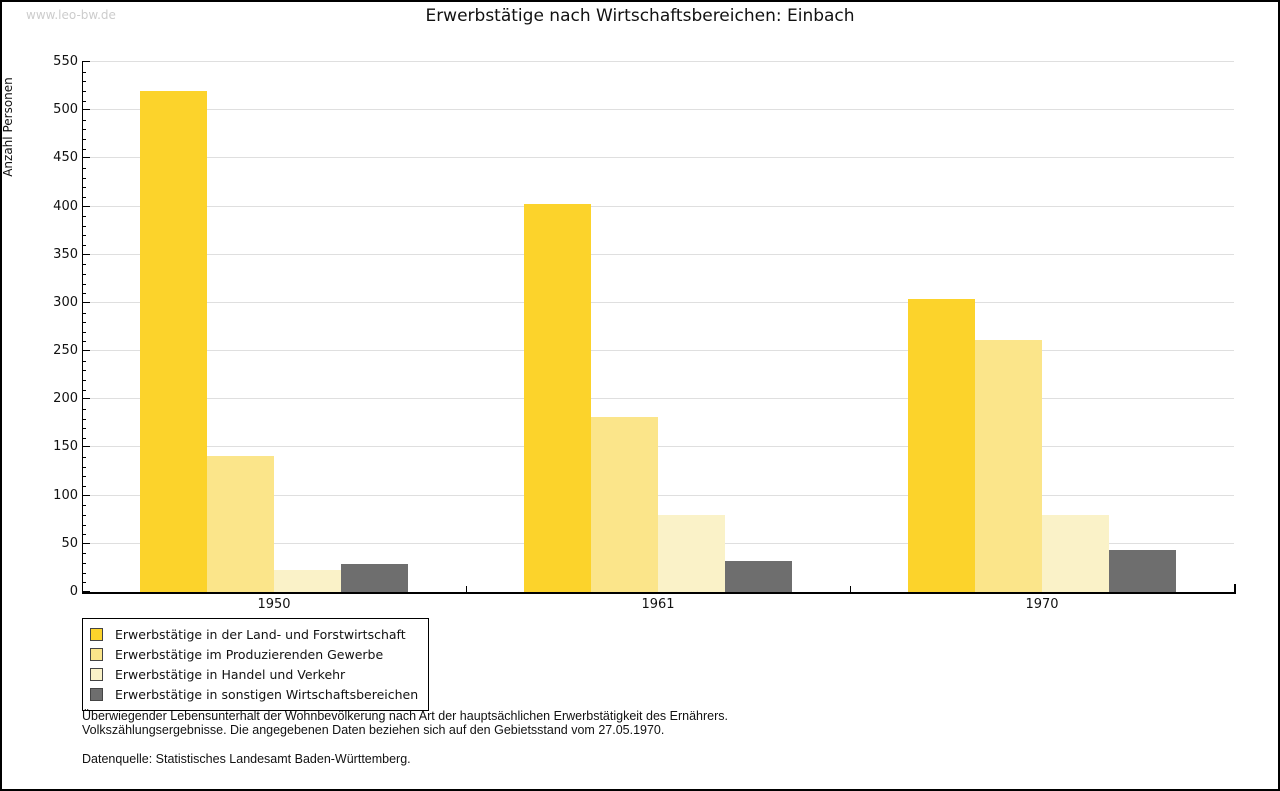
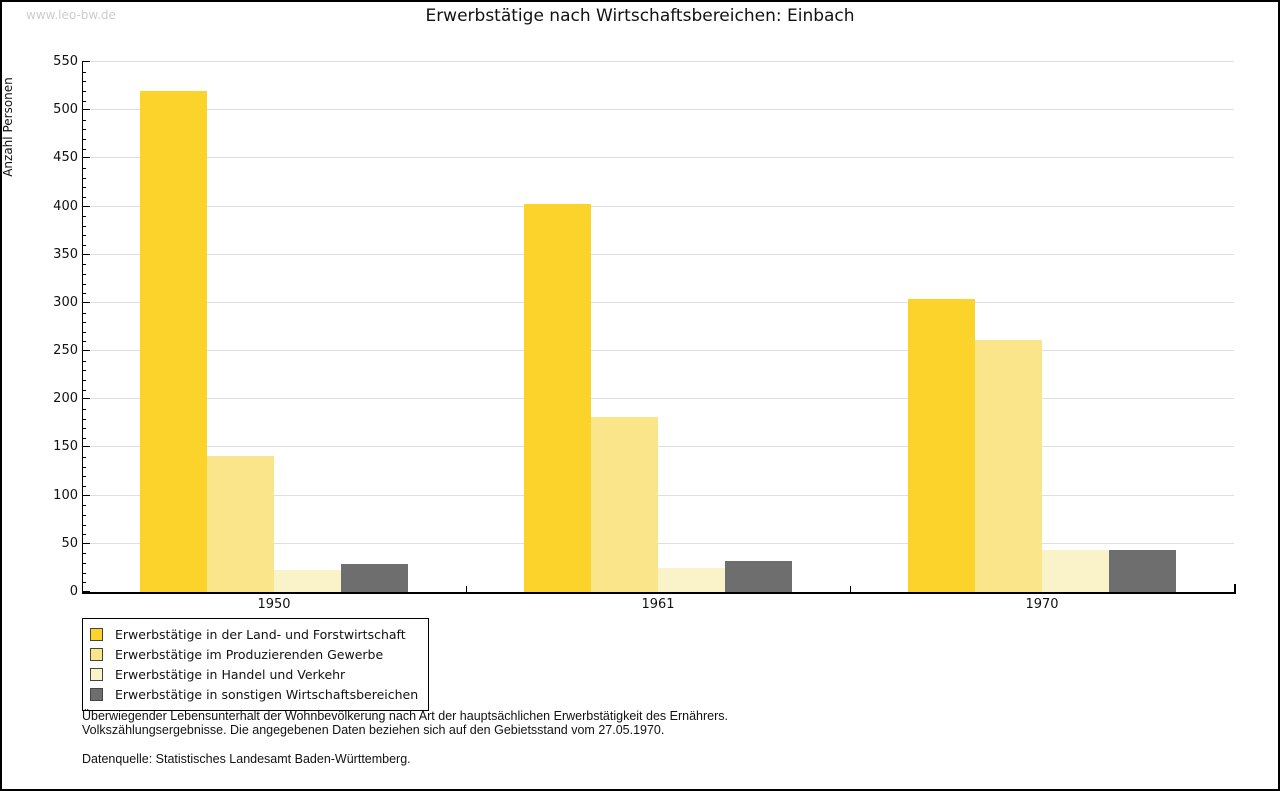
Erwerbstätige in Handel und Verkehr/1961: 80 -> 20
Erwerbstätige in Handel und Verkehr/1970: 80 -> 40
